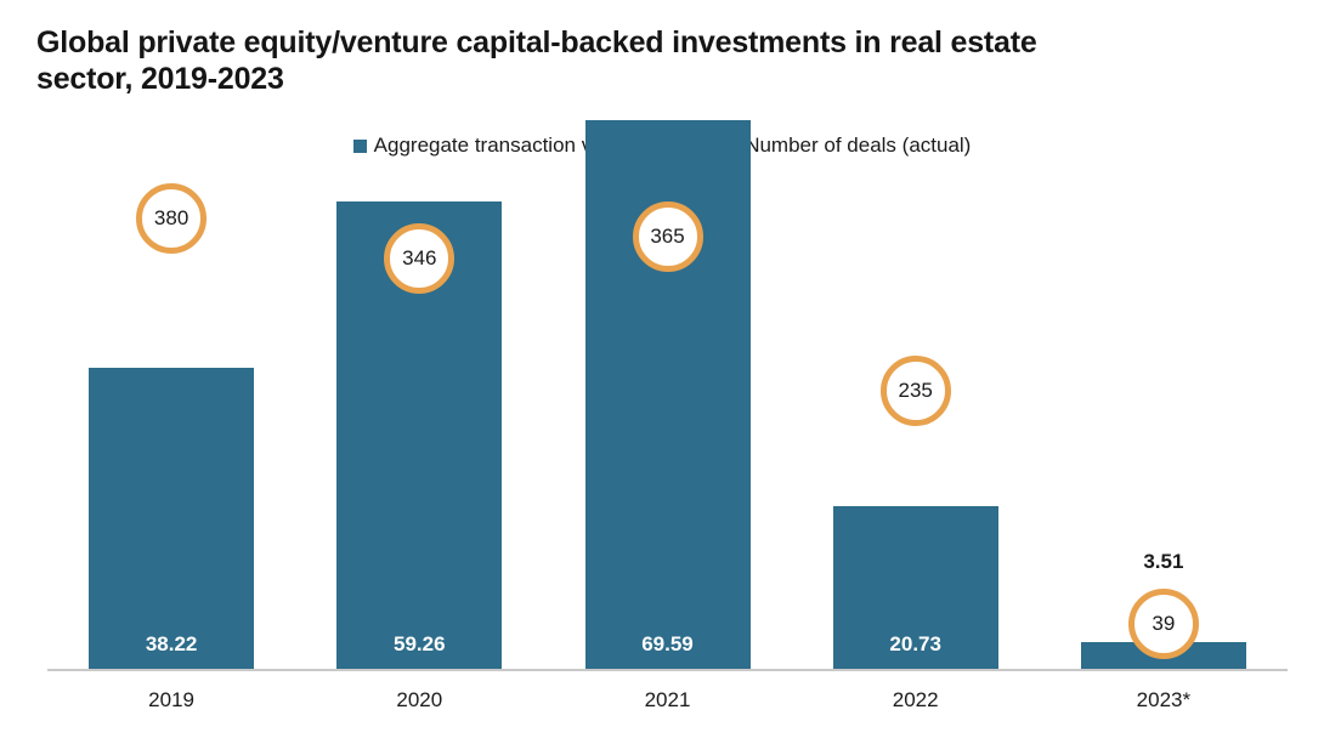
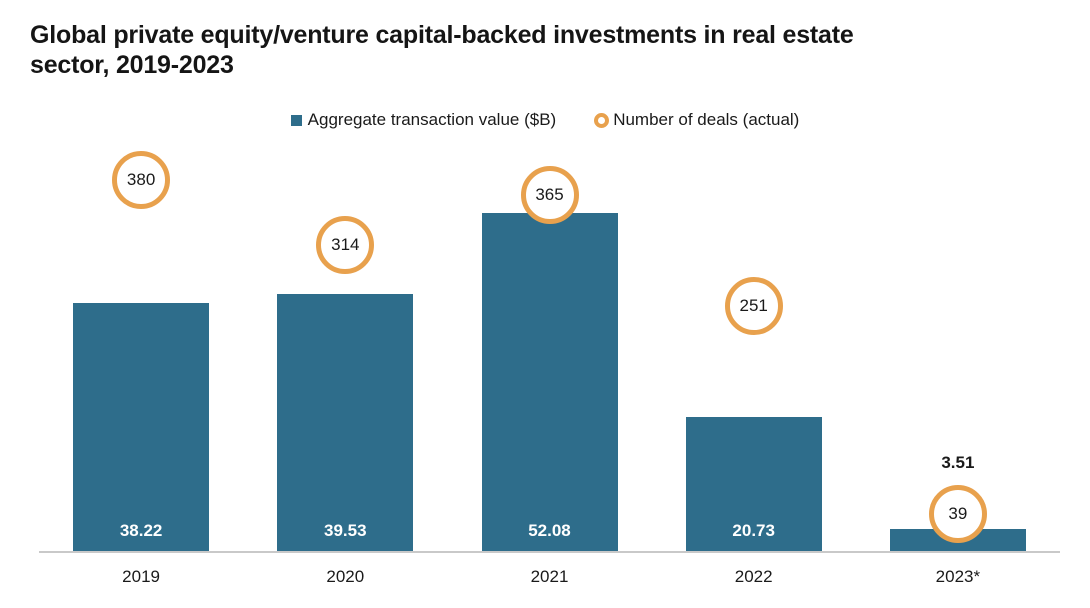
Aggregate transaction value ($B)/2020: 59.26 -> 39.53
Number of deals (actual)/2020: 346 -> 314
Aggregate transaction value ($B)/2021: 69.59 -> 52.08
Number of deals (actual)/2022: 235 -> 251
